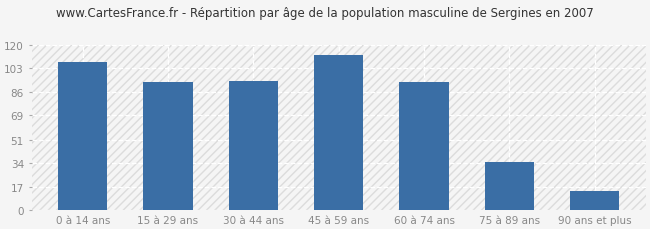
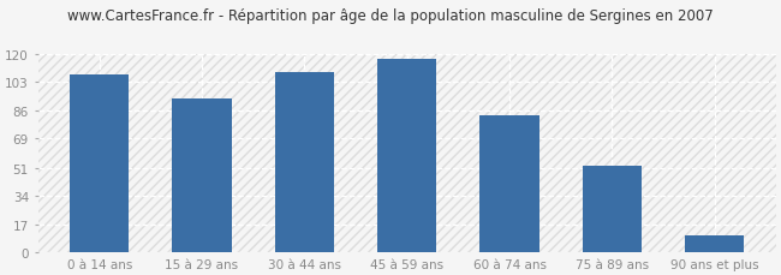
30 à 44 ans: 94 -> 109
45 à 59 ans: 113 -> 117
60 à 74 ans: 93 -> 83
75 à 89 ans: 35 -> 52
90 ans et plus: 14 -> 10
